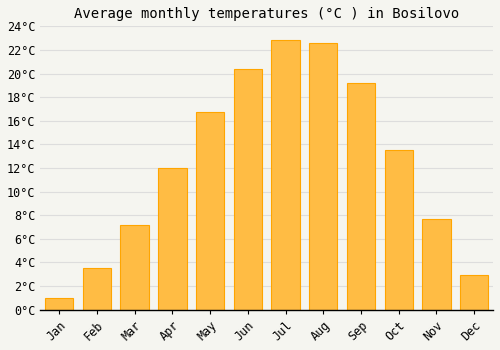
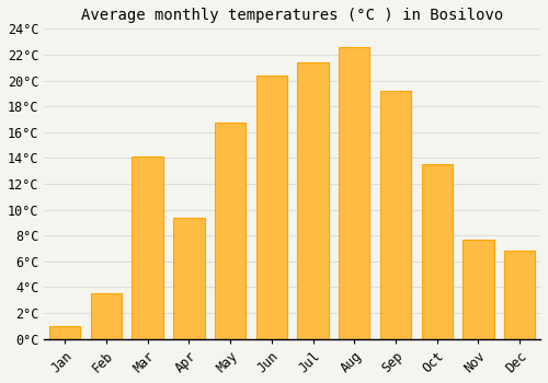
Mar: 7.2°C -> 14.1°C
Apr: 12.0°C -> 9.4°C
Jul: 22.8°C -> 21.4°C
Dec: 2.9°C -> 6.8°C
